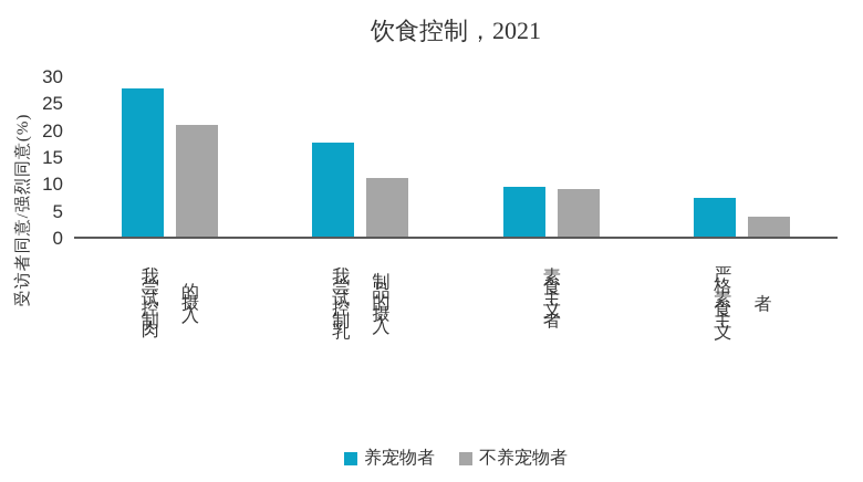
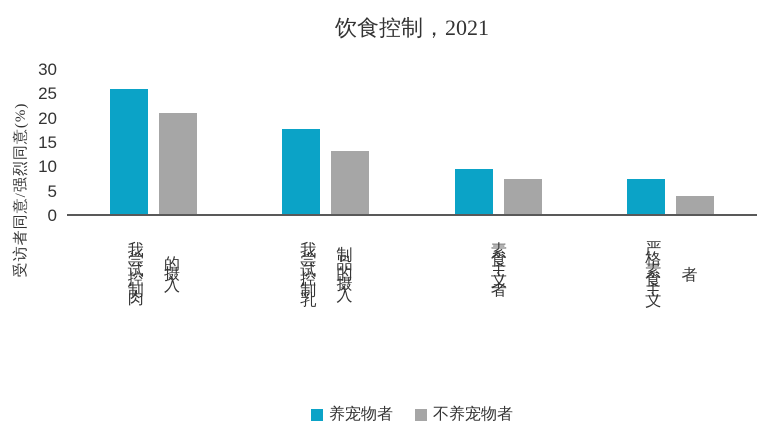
养宠物者/我尝试控制肉的摄入: 28 -> 26
不养宠物者/我尝试控制乳制品的摄入: 11 -> 13
不养宠物者/素食主义者: 9 -> 7
